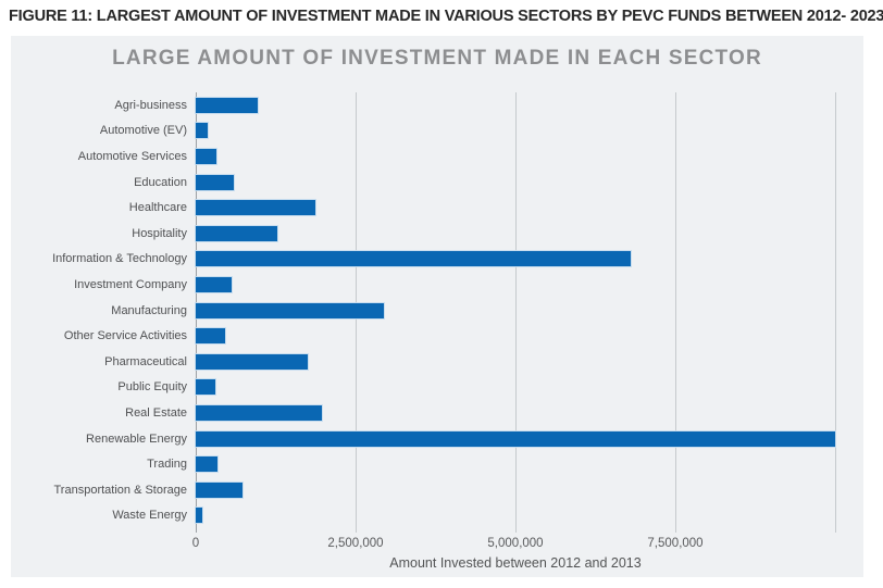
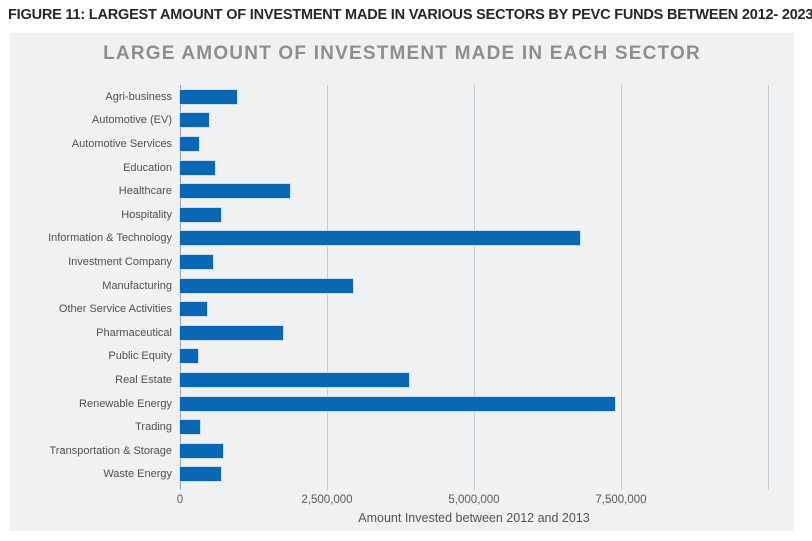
Automotive (EV): 200000 -> 500000
Hospitality: 1300000 -> 700000
Real Estate: 2000000 -> 3900000
Renewable Energy: 10000000 -> 7400000
Waste Energy: 100000 -> 700000
